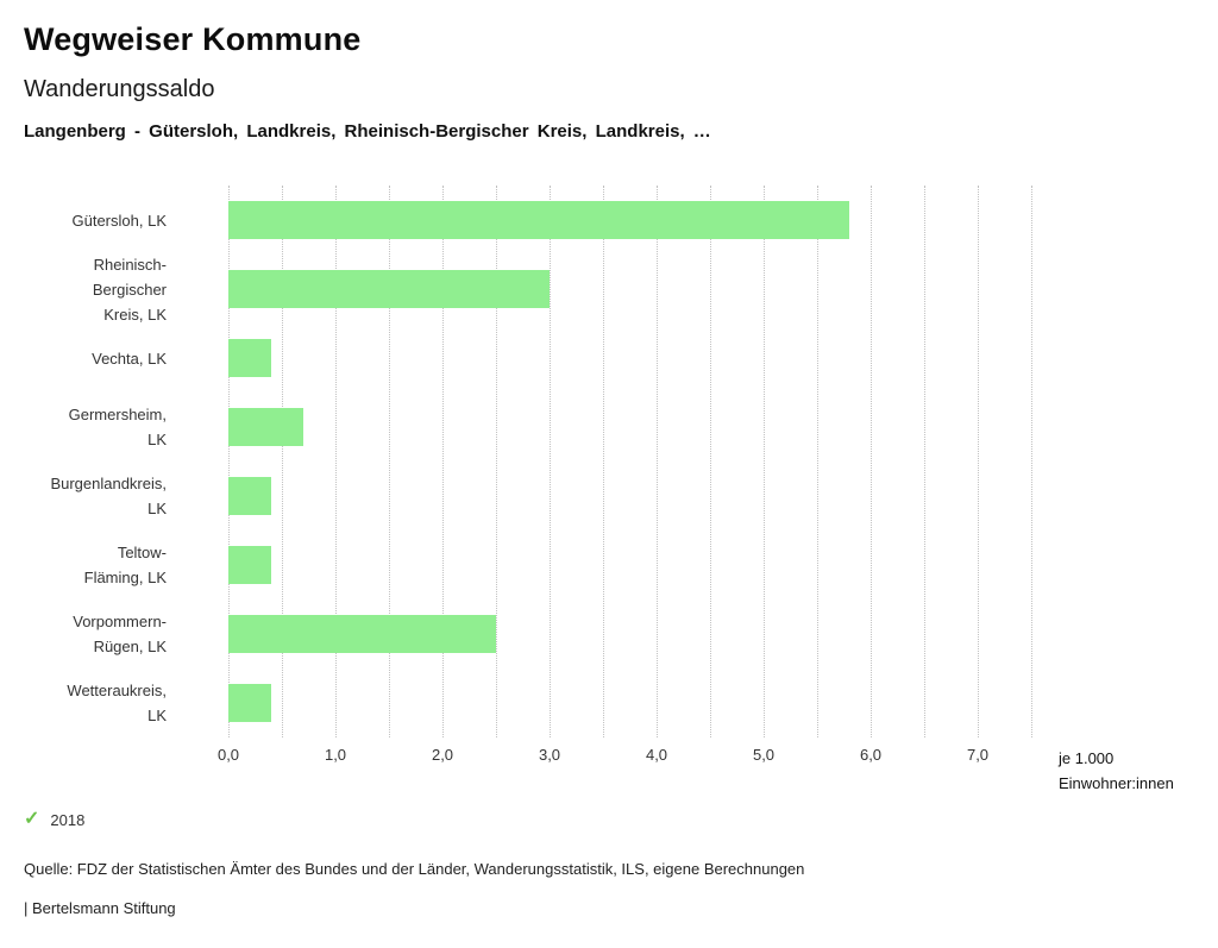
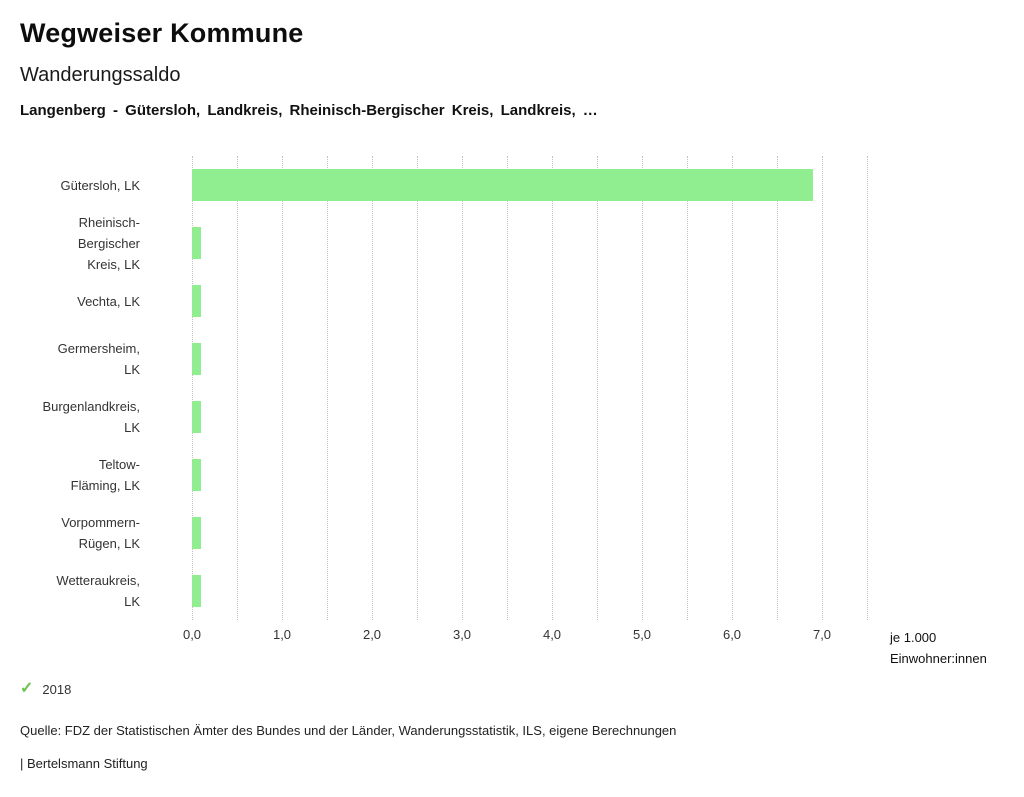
Gütersloh, LK: 5,8 -> 6,9
Rheinisch-Bergischer Kreis, LK: 3,0 -> 0,1
Vechta, LK: 0,4 -> 0,1
Germersheim, LK: 0,7 -> 0,1
Burgenlandkreis, LK: 0,4 -> 0,1
Teltow-Fläming, LK: 0,4 -> 0,1
Vorpommern-Rügen, LK: 2,5 -> 0,1
Wetteraukreis, LK: 0,4 -> 0,1
